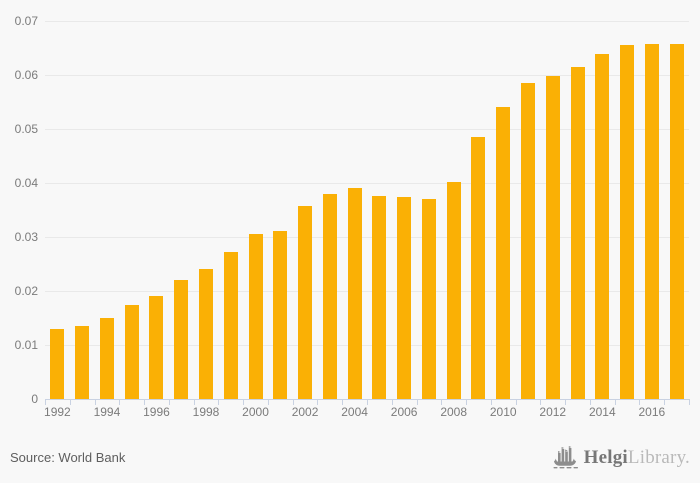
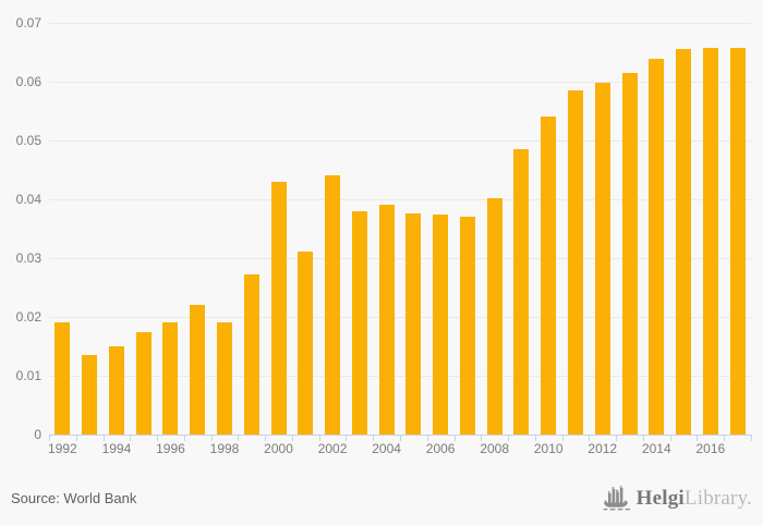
1992: 0.013 -> 0.019
1998: 0.024 -> 0.019
2000: 0.030 -> 0.043
2002: 0.036 -> 0.044
